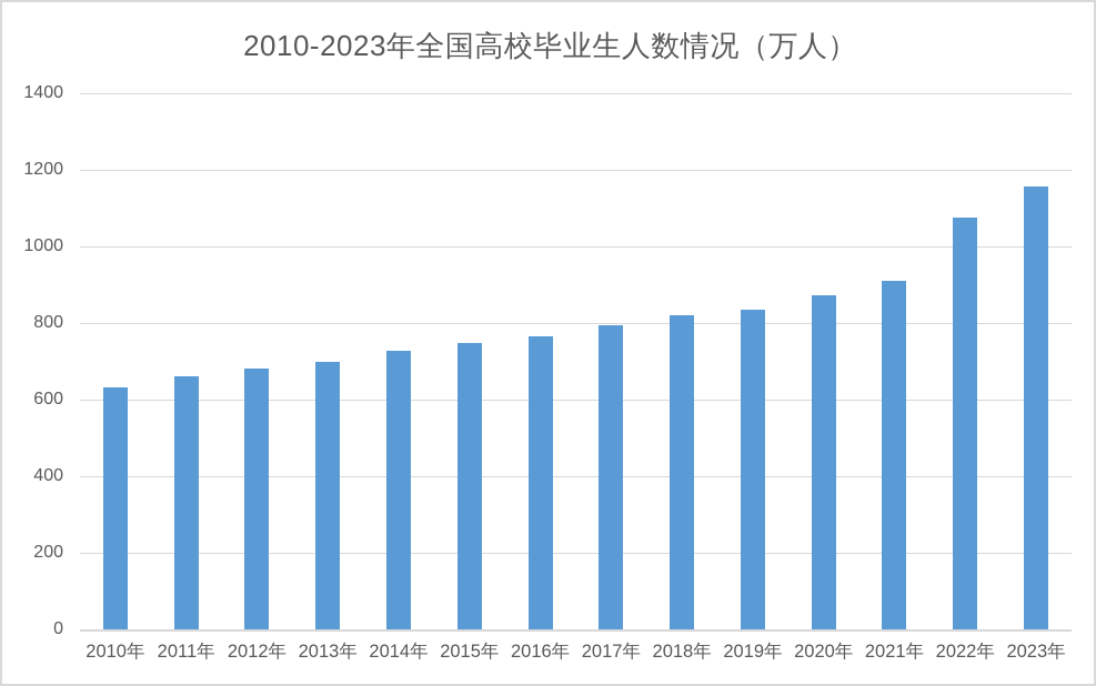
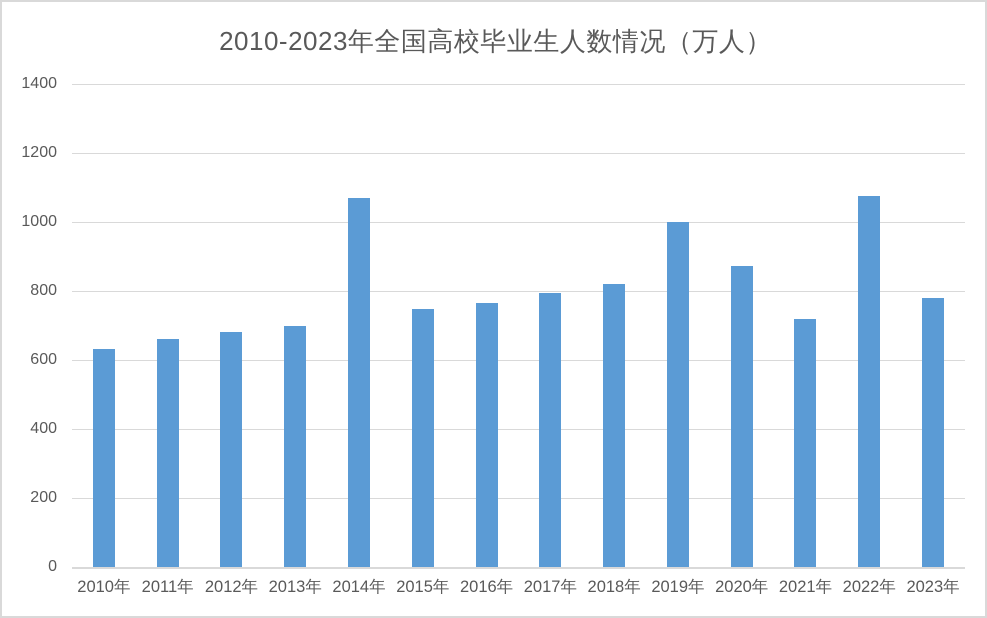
2014年: 730 -> 1070
2019年: 830 -> 1000
2021年: 910 -> 720
2023年: 1160 -> 780
